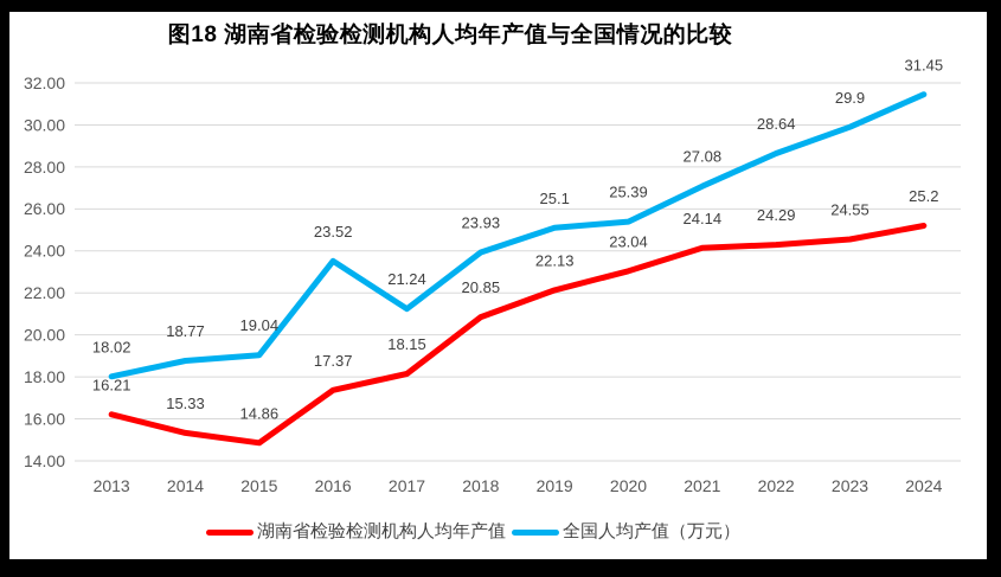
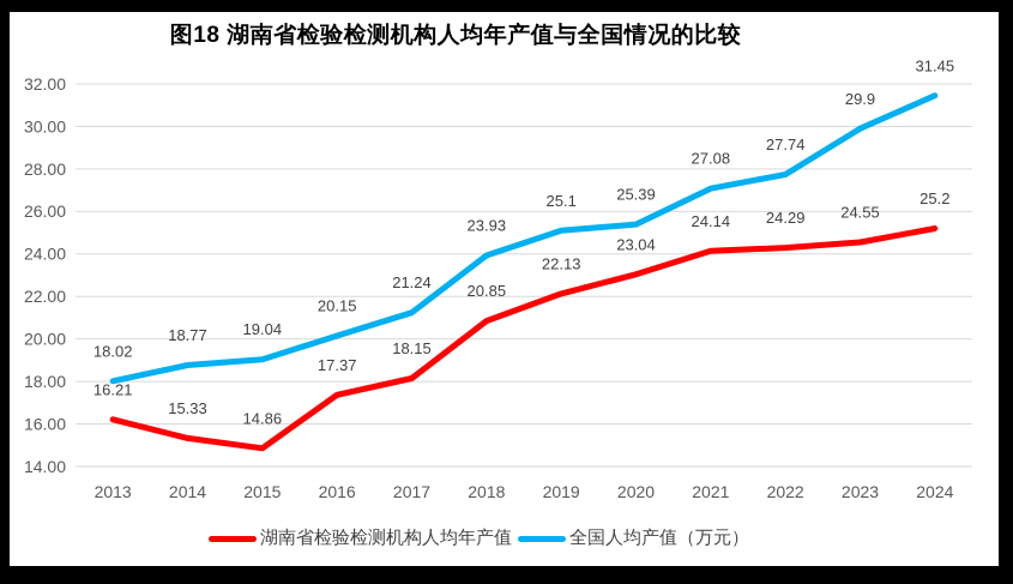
全国人均产值（万元）/2016: 23.52 -> 20.15
全国人均产值（万元）/2022: 28.64 -> 27.74
